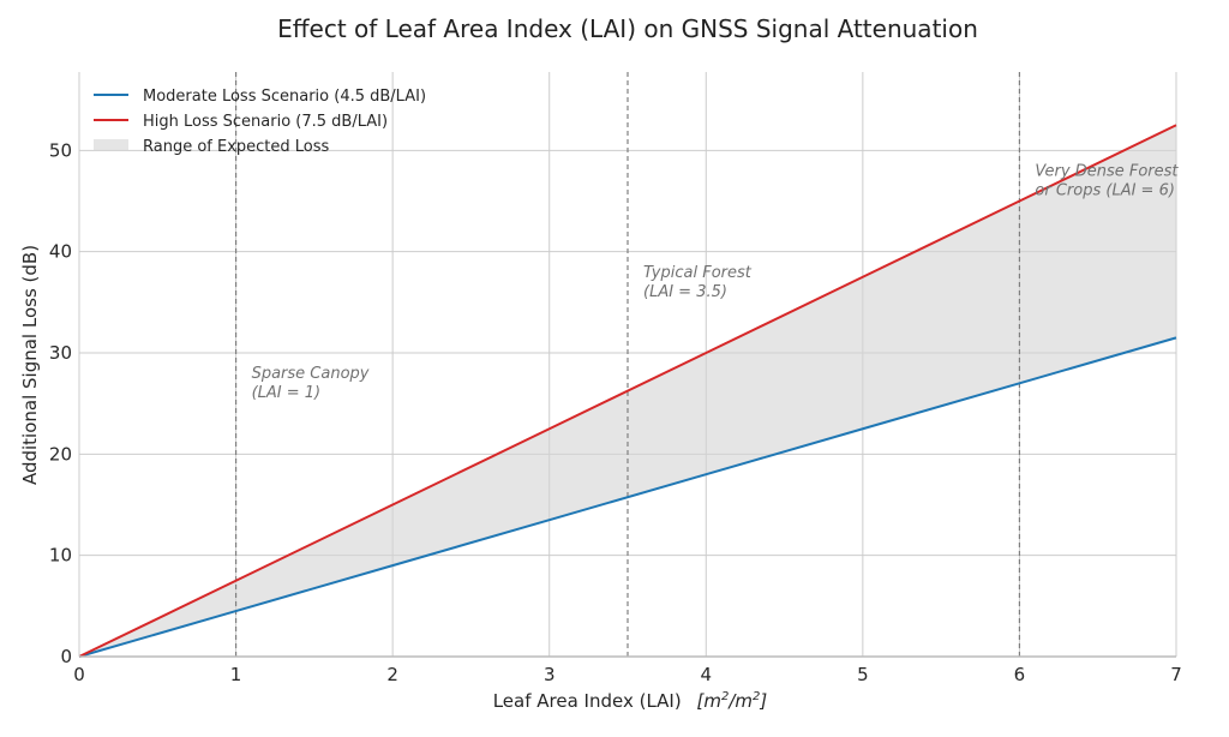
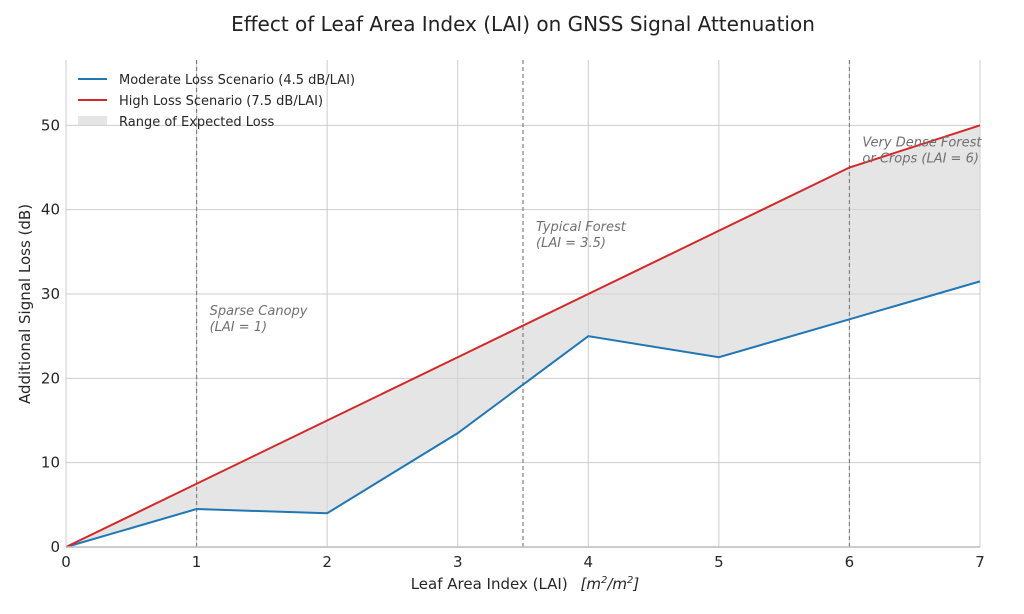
Moderate Loss Scenario (4.5 dB/LAI)/2: 9 -> 4
Moderate Loss Scenario (4.5 dB/LAI)/4: 18 -> 25
High Loss Scenario (7.5 dB/LAI)/7: 52 -> 50
